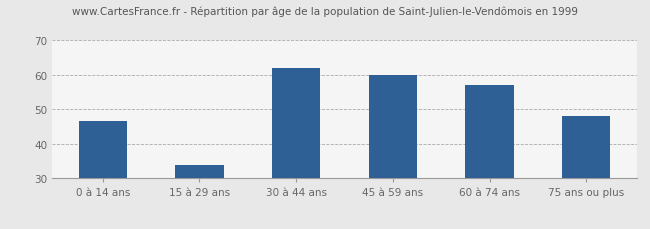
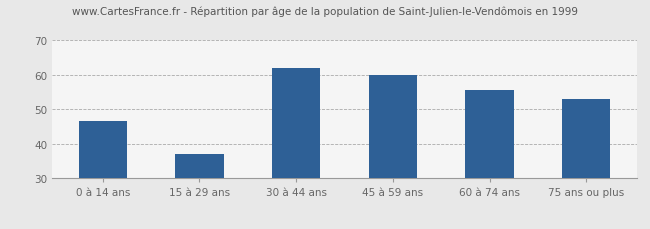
15 à 29 ans: 34.0 -> 37.0
60 à 74 ans: 57.0 -> 55.5
75 ans ou plus: 48.0 -> 53.0
